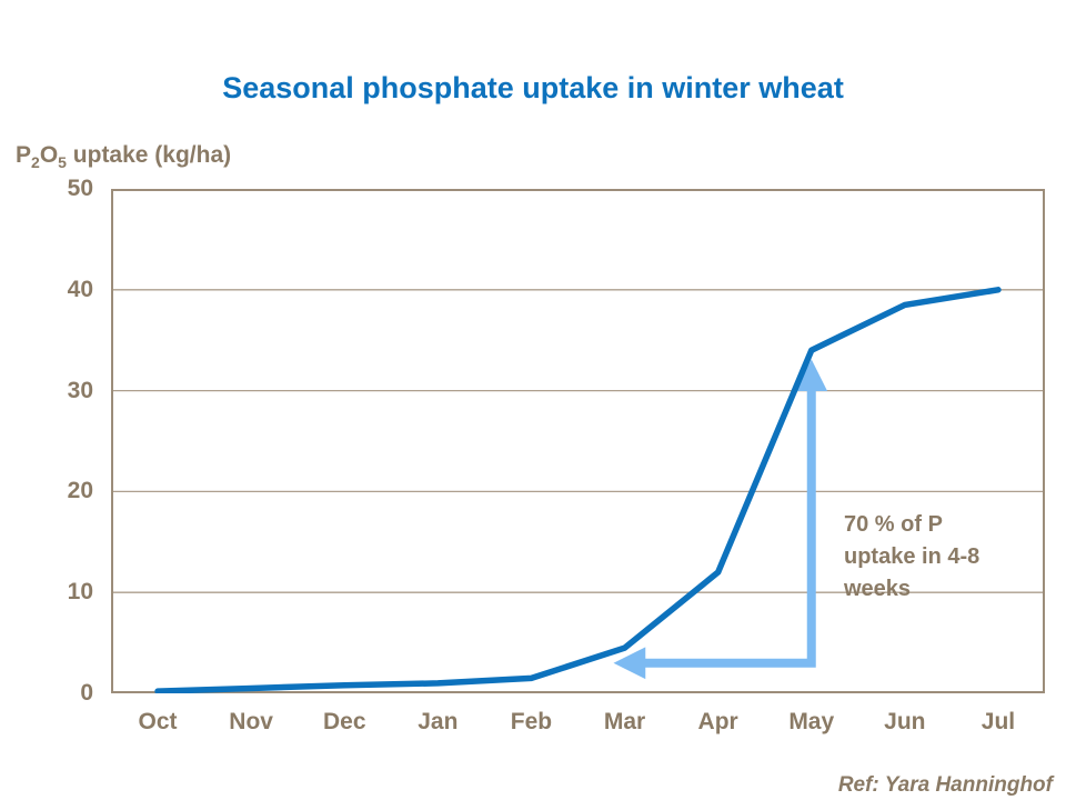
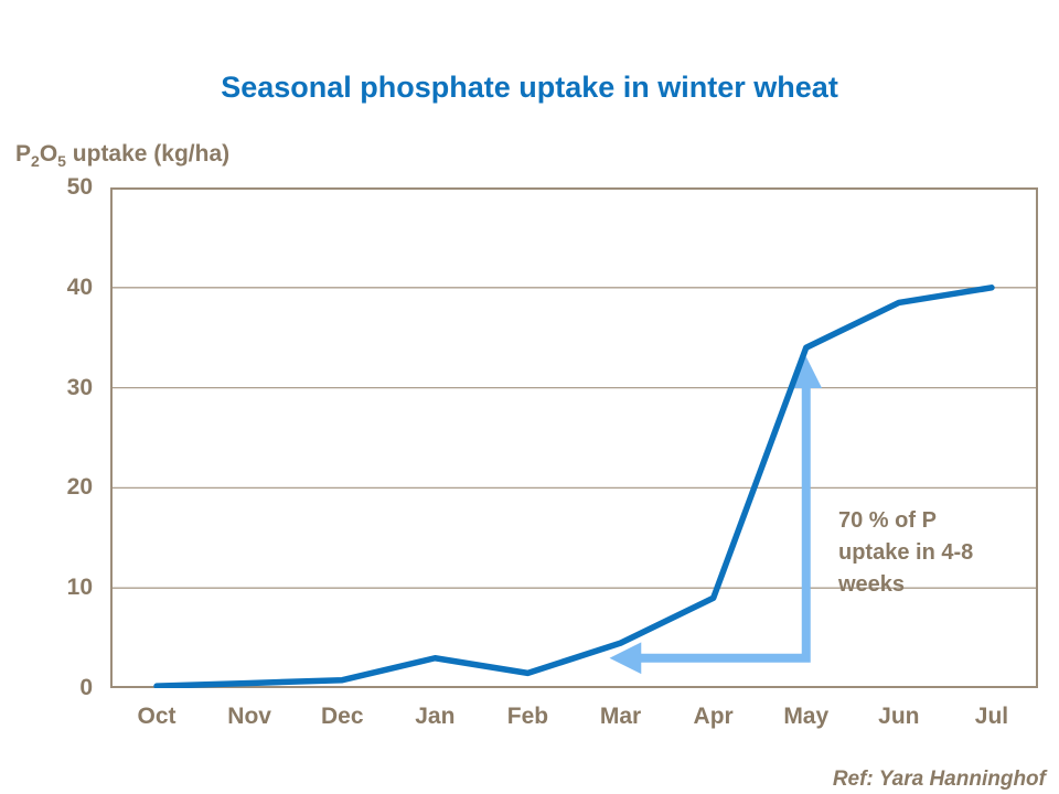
Jan: 1 -> 3
Apr: 12 -> 9
